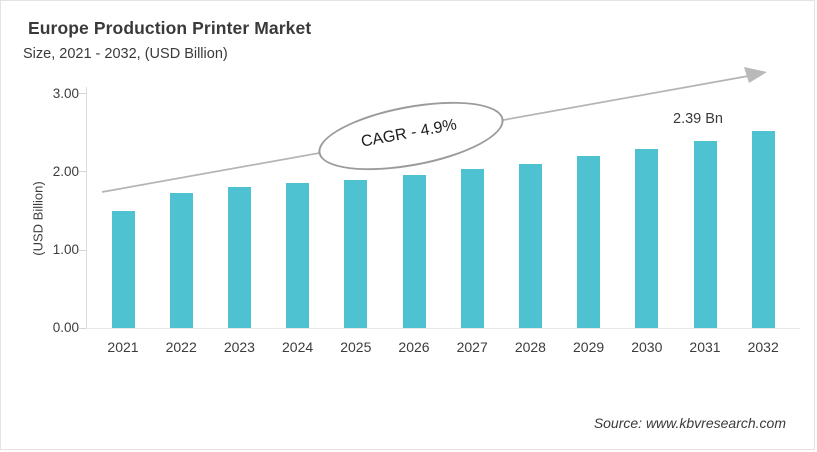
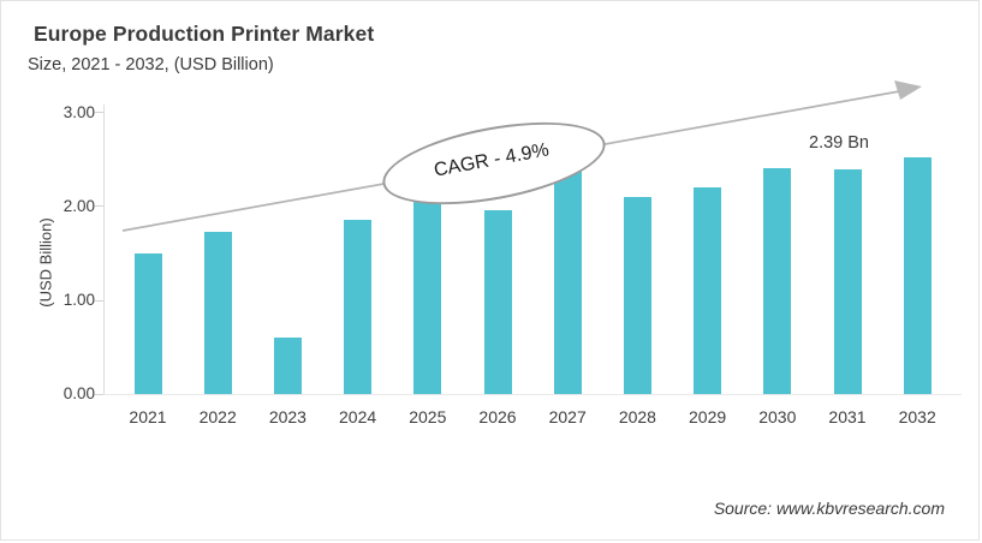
2023: 1.8 -> 0.6
2025: 1.9 -> 2.1
2027: 2.0 -> 2.4
2030: 2.3 -> 2.4
